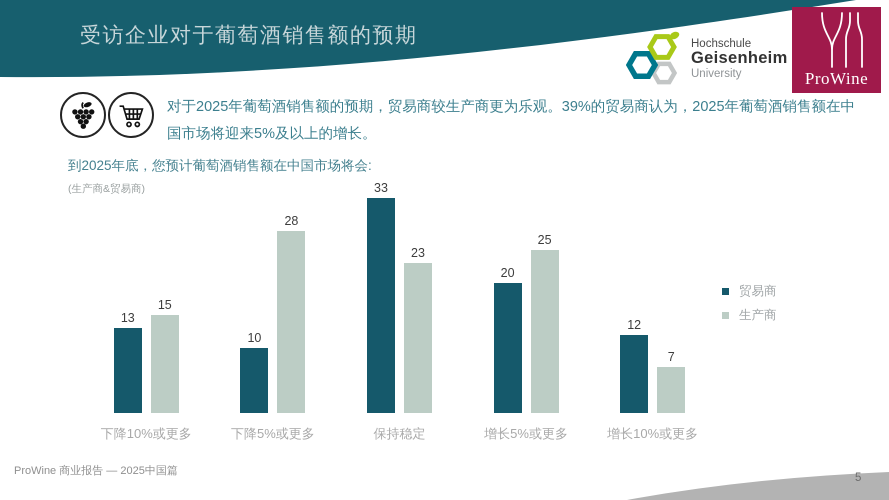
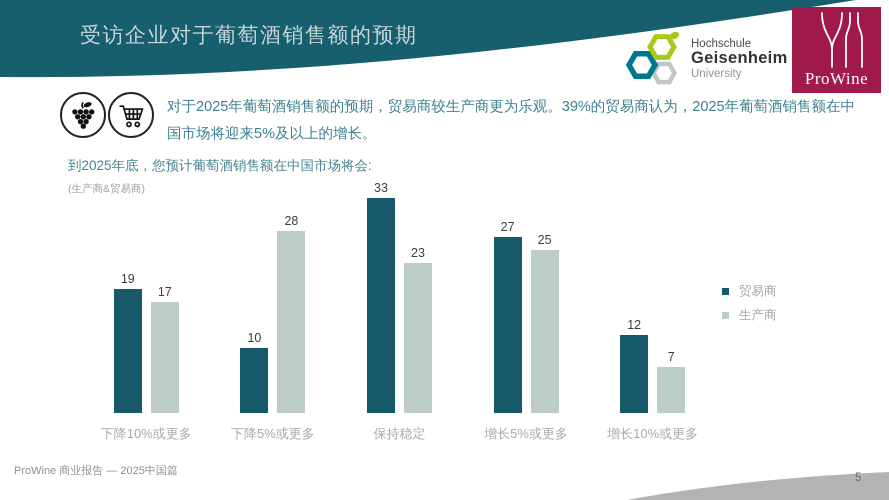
贸易商/下降10%或更多: 13 -> 19
生产商/下降10%或更多: 15 -> 17
贸易商/增长5%或更多: 20 -> 27
